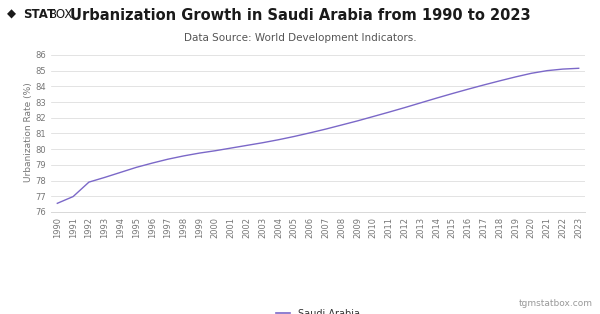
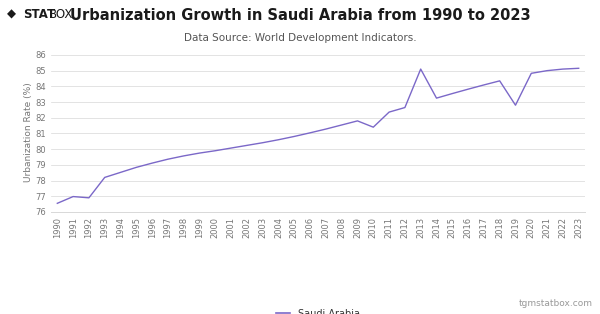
1992: 77.9 -> 76.9
2010: 82.1 -> 81.4
2013: 83.0 -> 85.1
2019: 84.6 -> 82.8
